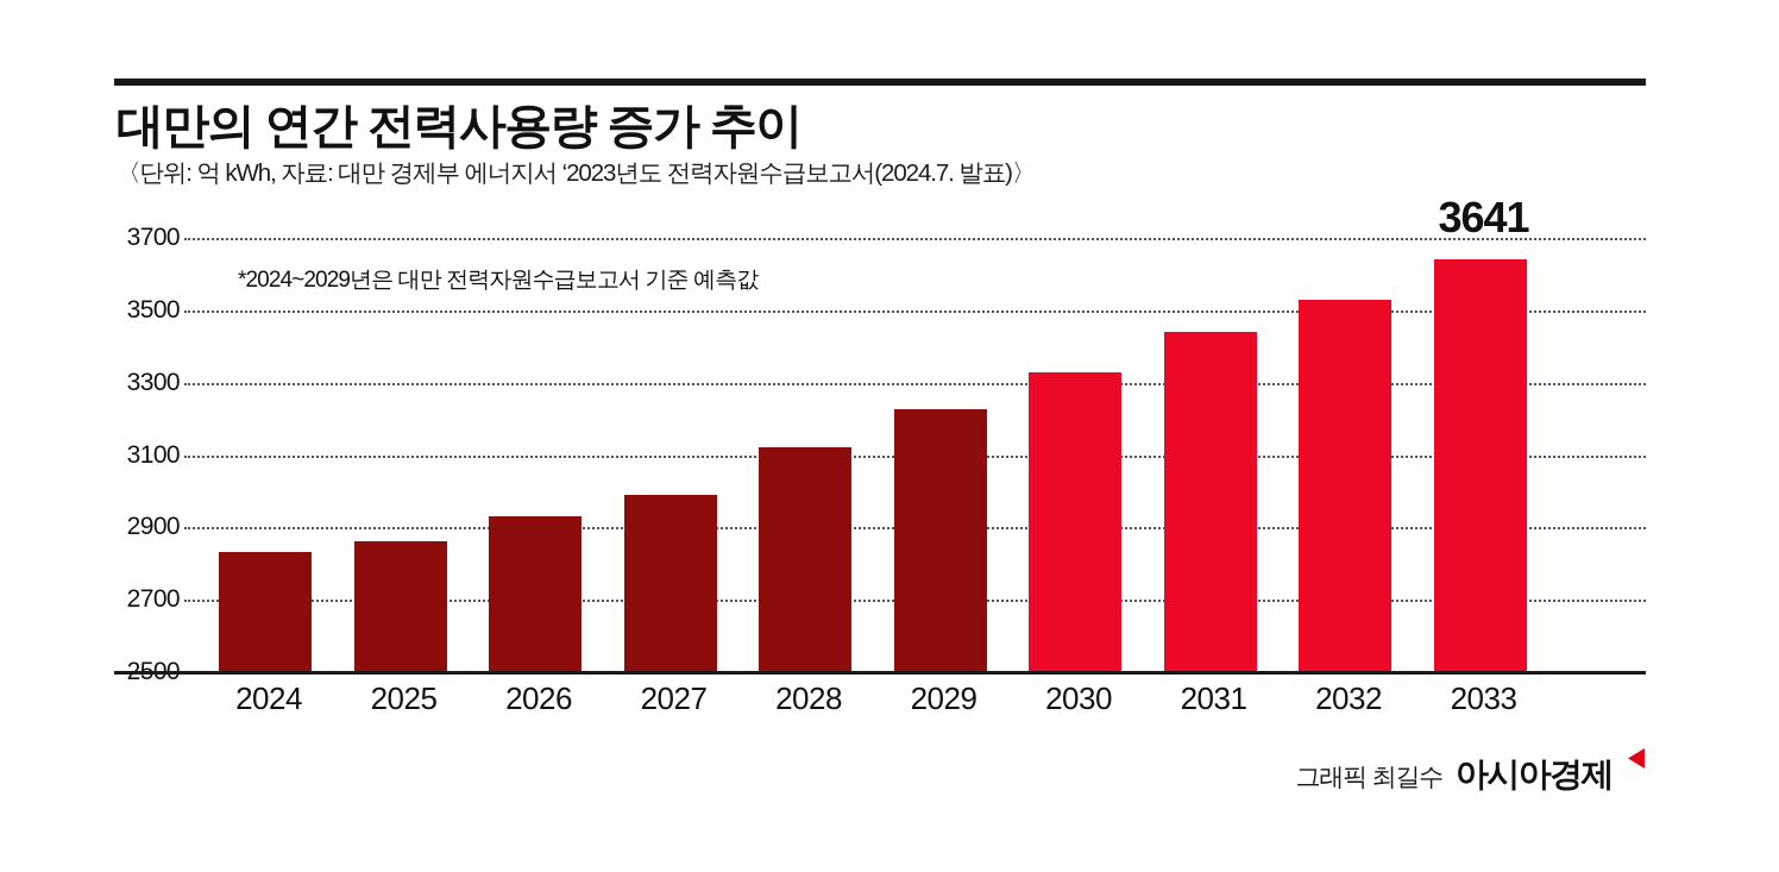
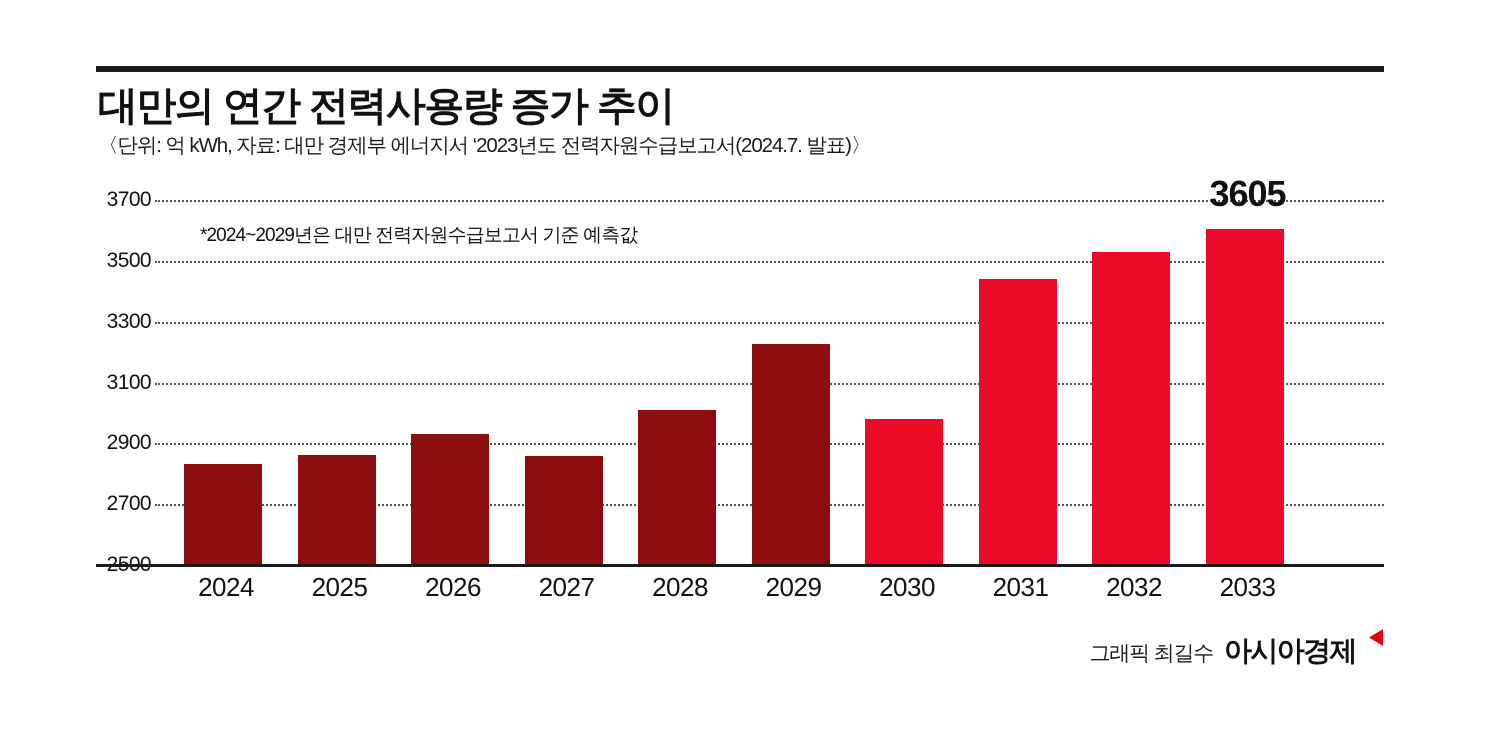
2027: 2990 -> 2860
2028: 3120 -> 3010
2030: 3330 -> 2980
2033: 3641 -> 3605
